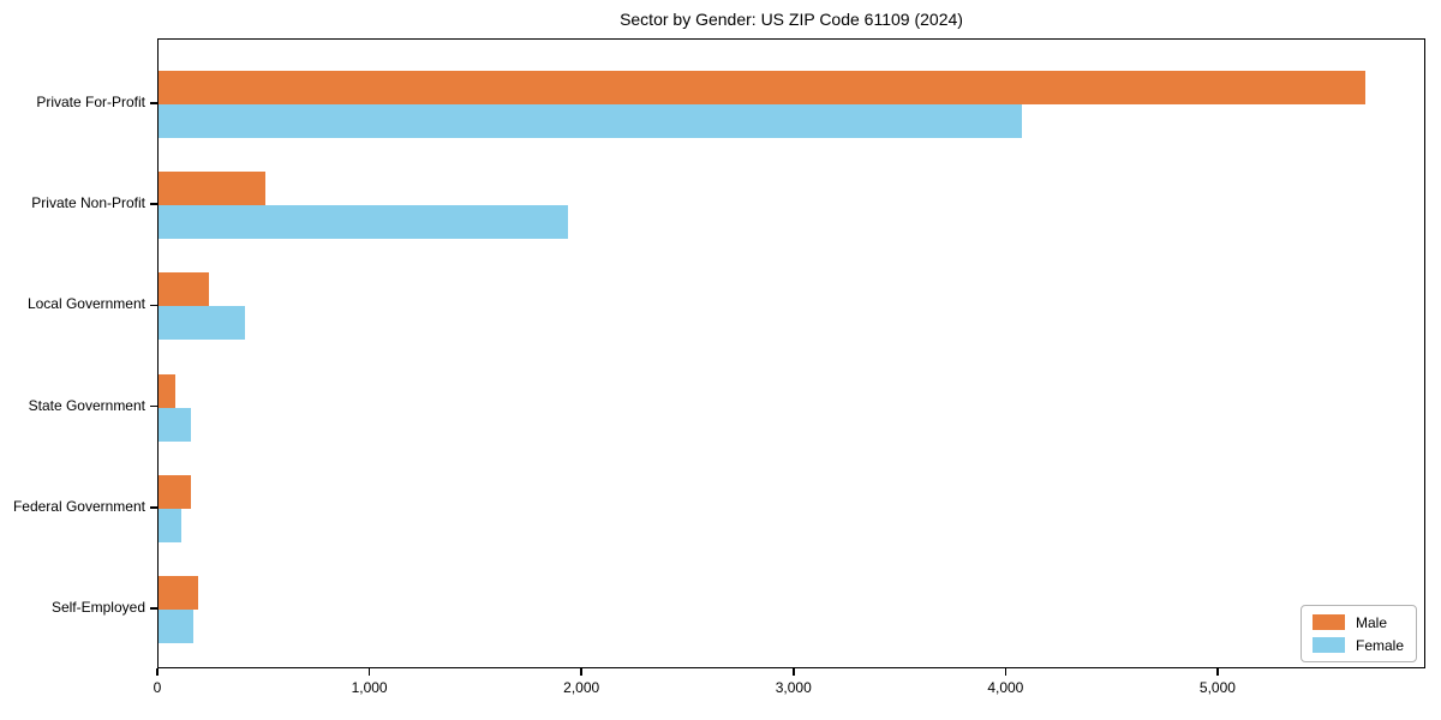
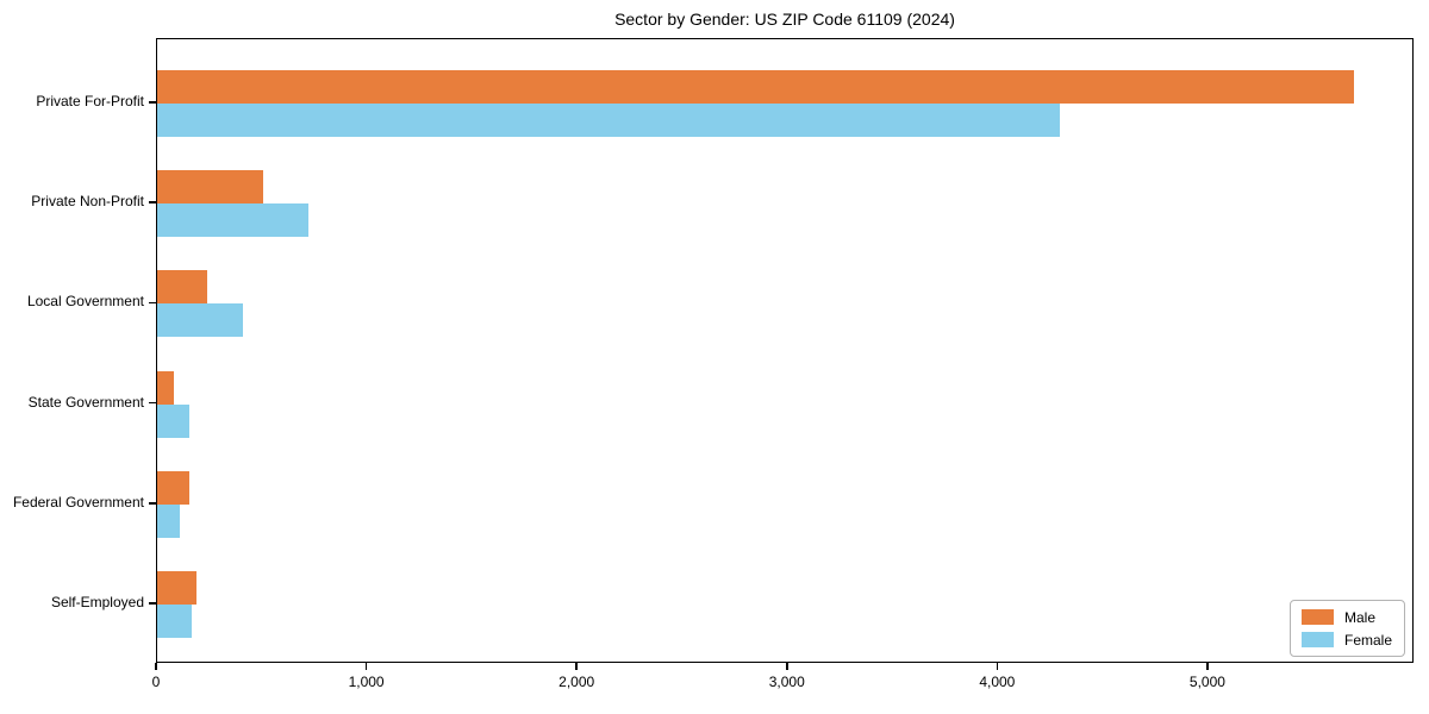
Female/Private For-Profit: 4070 -> 4290
Female/Private Non-Profit: 1930 -> 720
